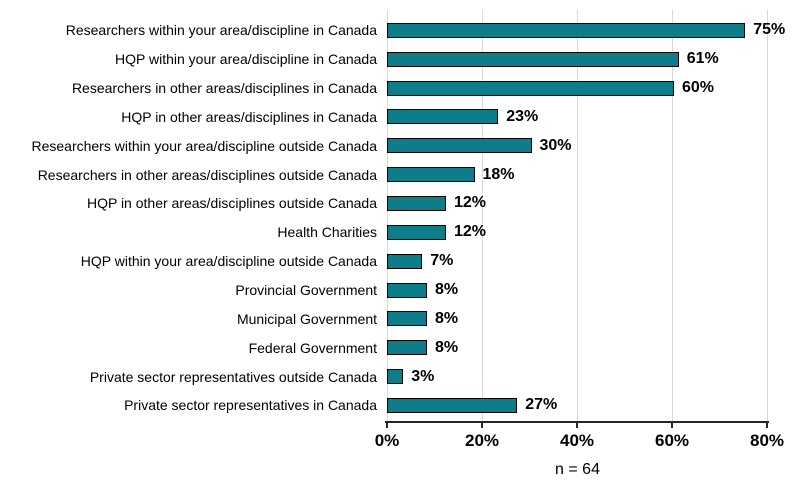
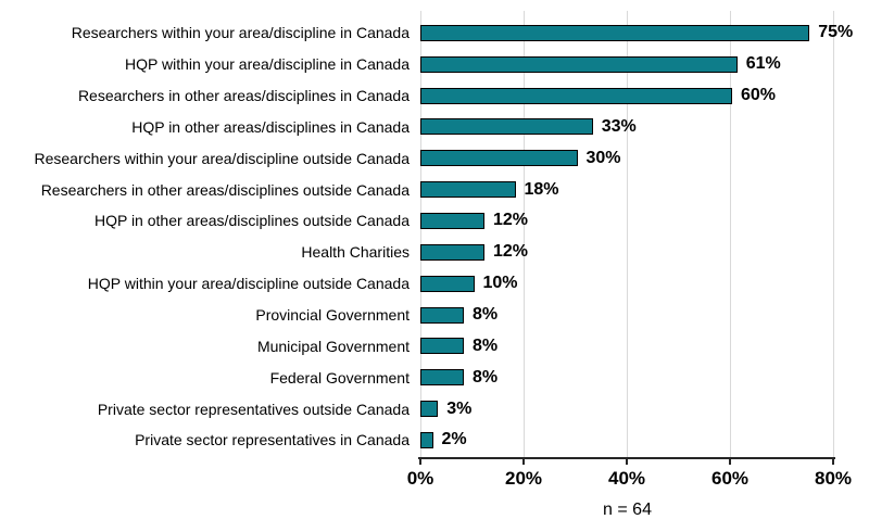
HQP in other areas/disciplines in Canada: 23% -> 33%
HQP within your area/discipline outside Canada: 7% -> 10%
Private sector representatives in Canada: 27% -> 2%
